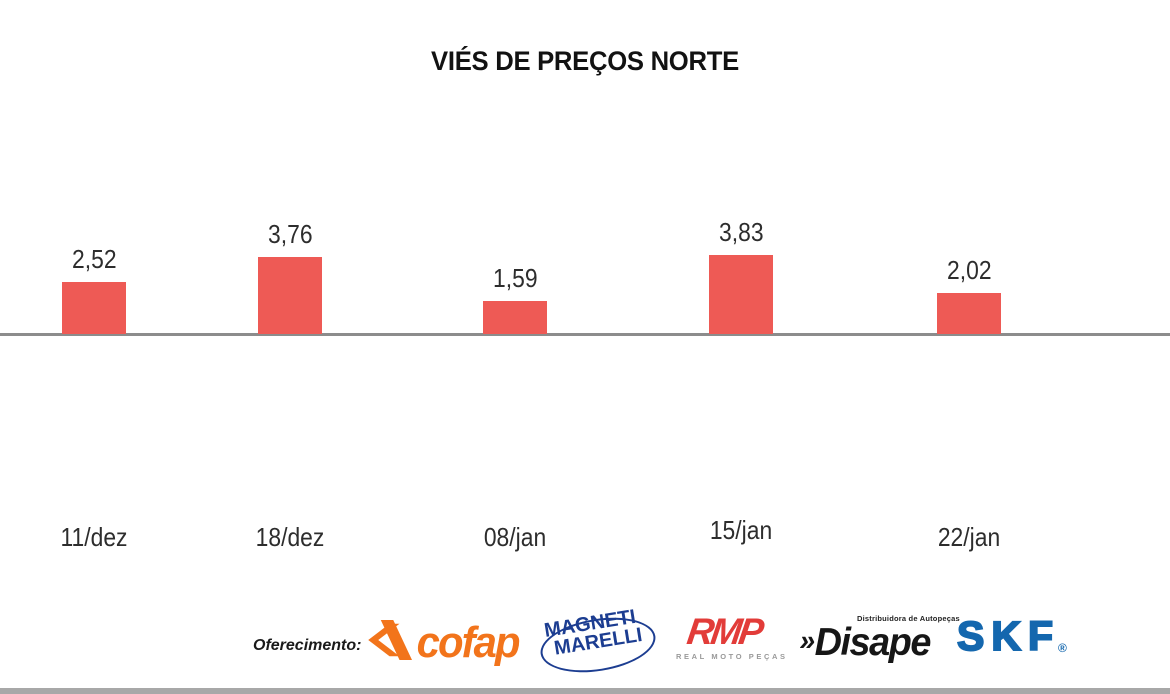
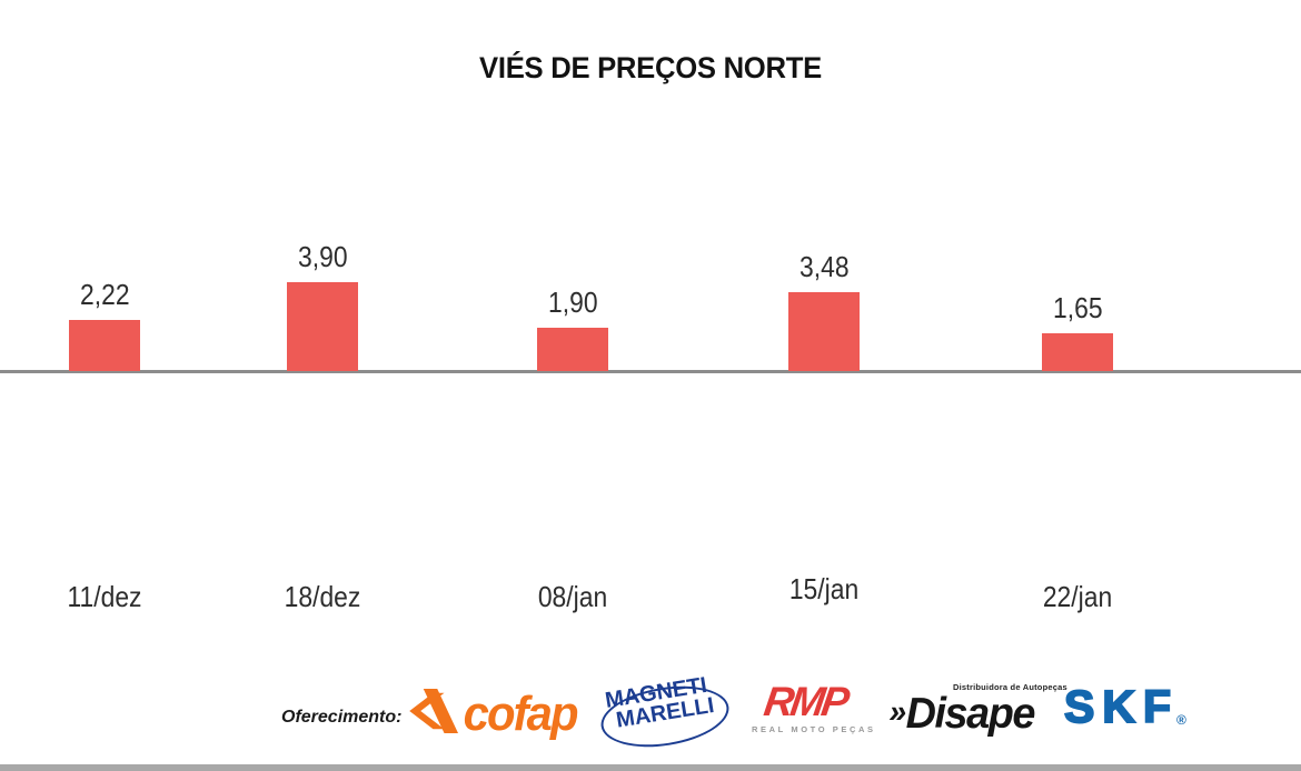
11/dez: 2,52 -> 2,22
18/dez: 3,76 -> 3,90
08/jan: 1,59 -> 1,90
15/jan: 3,83 -> 3,48
22/jan: 2,02 -> 1,65
